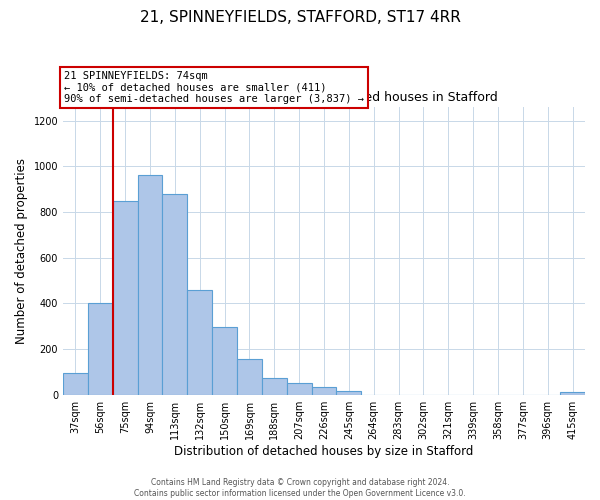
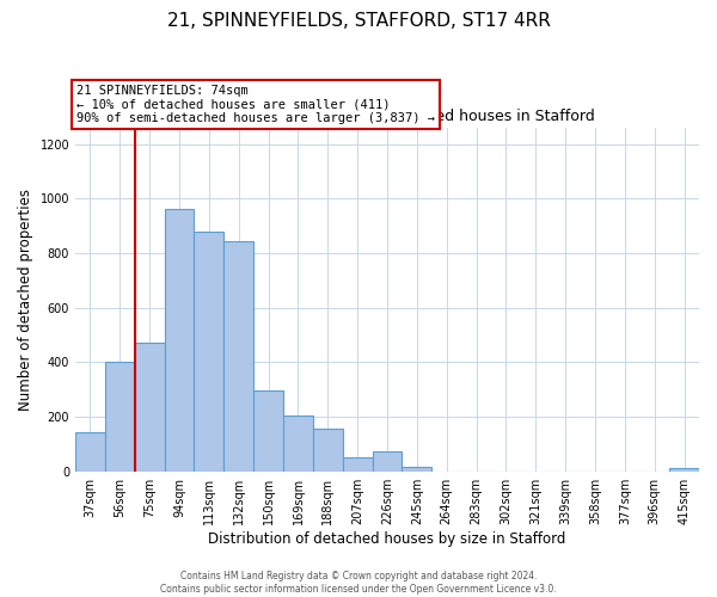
37sqm: 95 -> 145
75sqm: 848 -> 470
132sqm: 460 -> 845
169sqm: 157 -> 205
188sqm: 72 -> 155
226sqm: 33 -> 75
